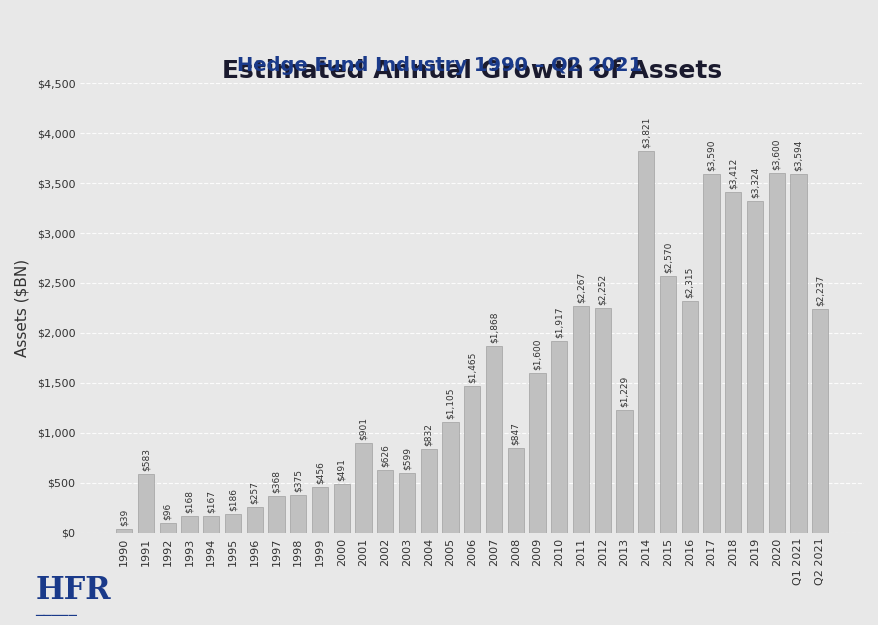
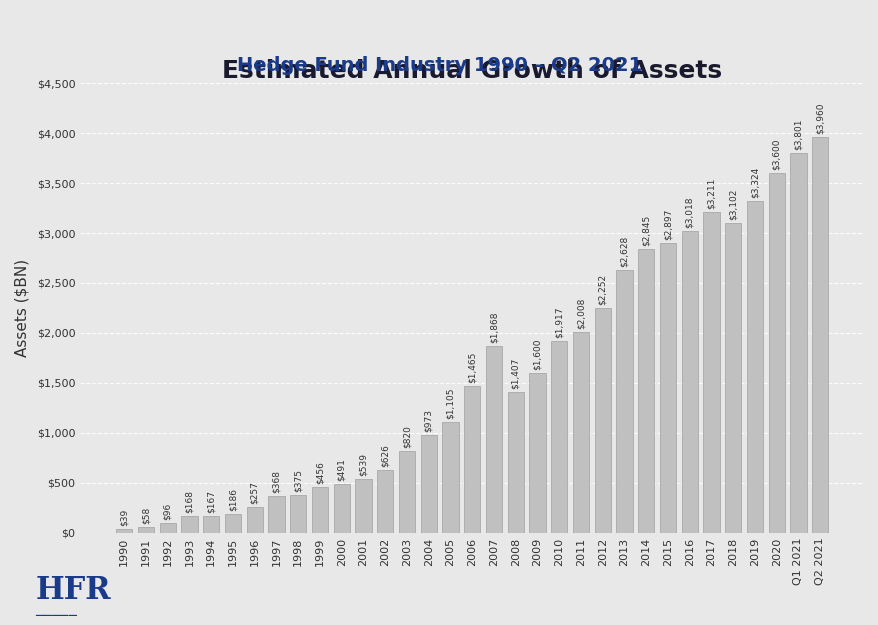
1991: $583 -> $58
2001: $901 -> $539
2003: $599 -> $820
2004: $832 -> $973
2008: $847 -> $1,407
2011: $2,267 -> $2,008
2013: $1,229 -> $2,628
2014: $3,821 -> $2,845
2015: $2,570 -> $2,897
2016: $2,315 -> $3,018
2017: $3,590 -> $3,211
2018: $3,412 -> $3,102
Q1 2021: $3,594 -> $3,801
Q2 2021: $2,237 -> $3,960
